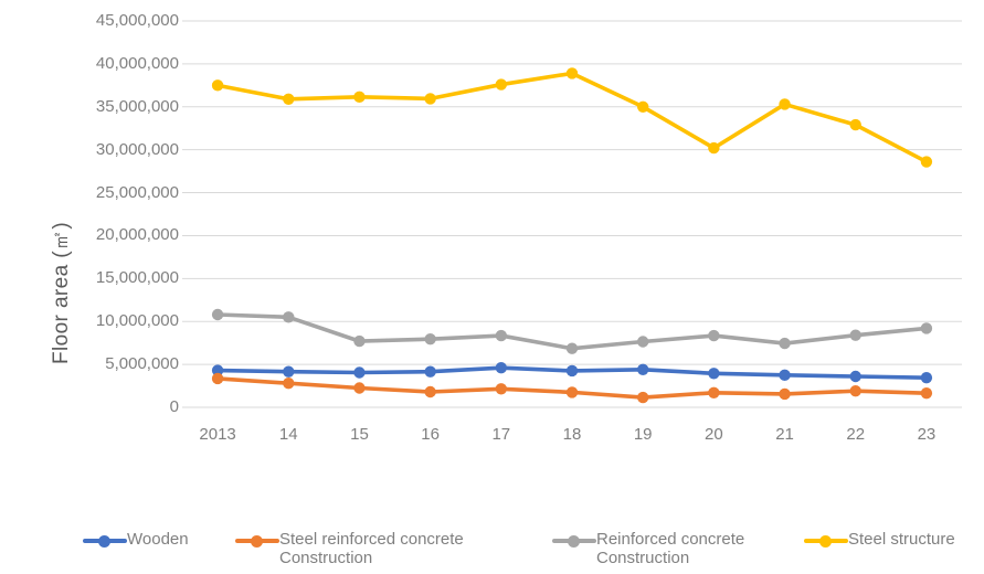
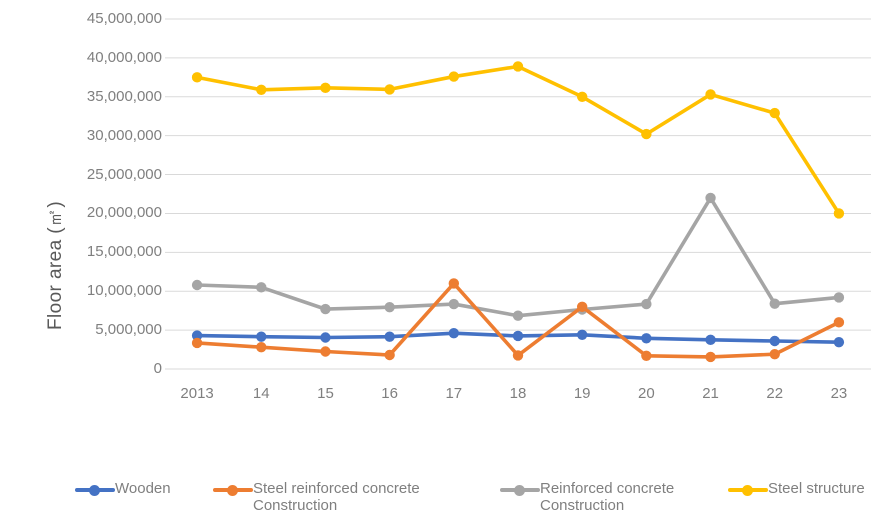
Steel reinforced concrete Construction/17: 2000000 -> 11000000
Steel reinforced concrete Construction/19: 1000000 -> 8000000
Reinforced concrete Construction/21: 7000000 -> 22000000
Steel reinforced concrete Construction/23: 2000000 -> 6000000
Steel structure/23: 29000000 -> 20000000
